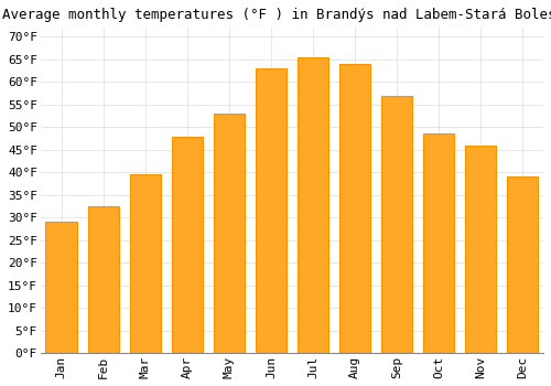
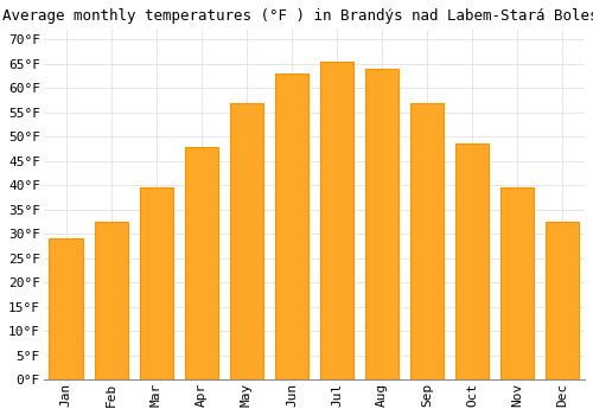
May: 53.0°F -> 57.0°F
Nov: 46.0°F -> 39.5°F
Dec: 39.0°F -> 32.5°F
